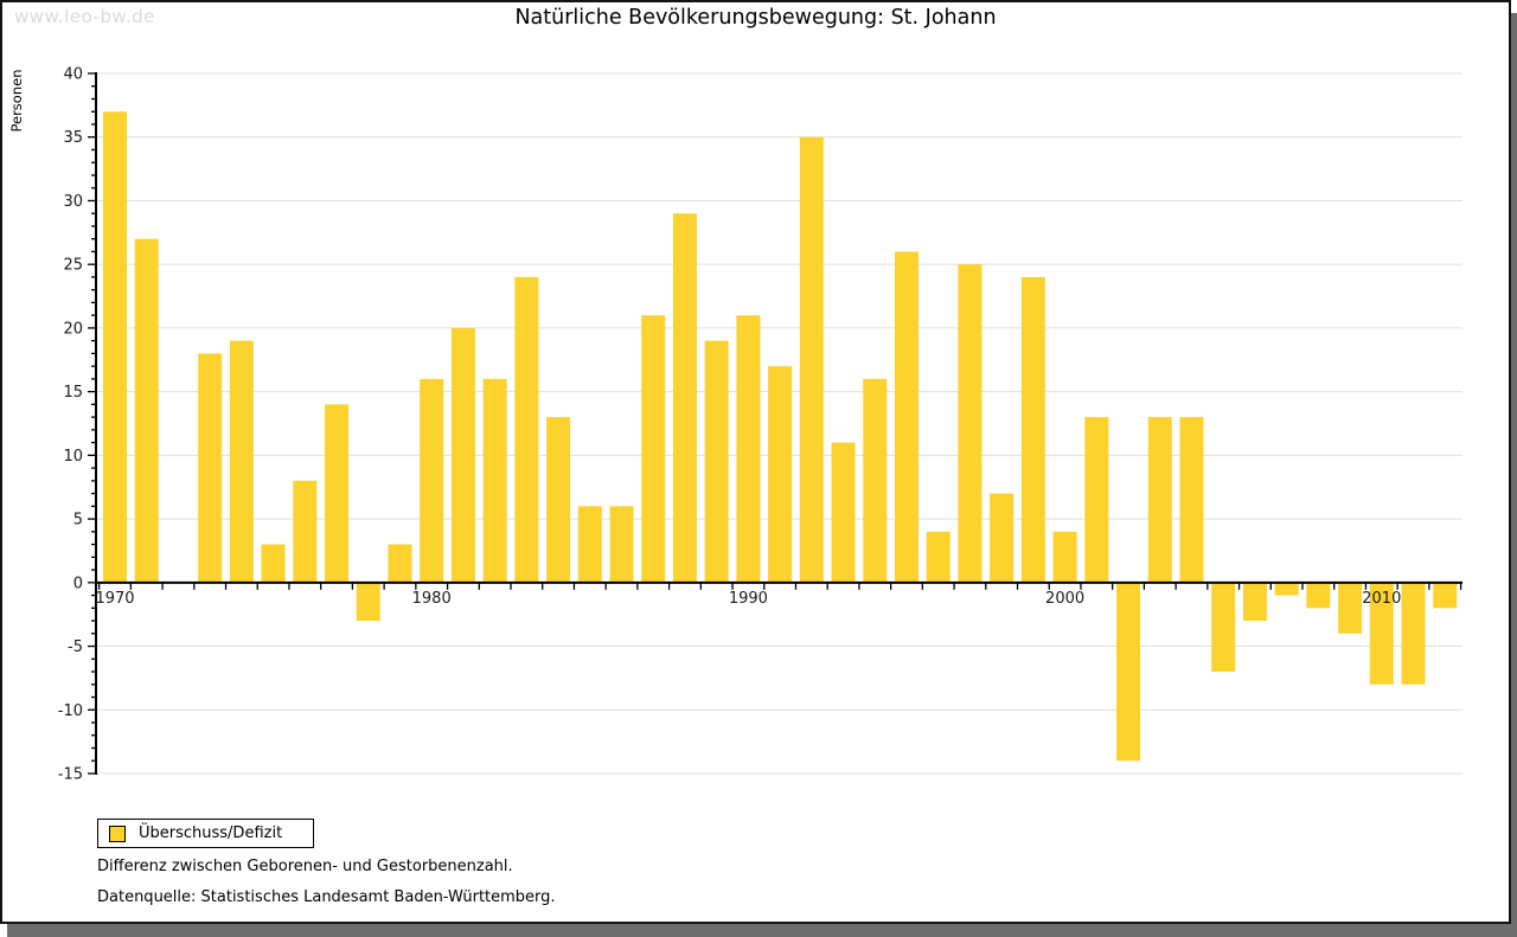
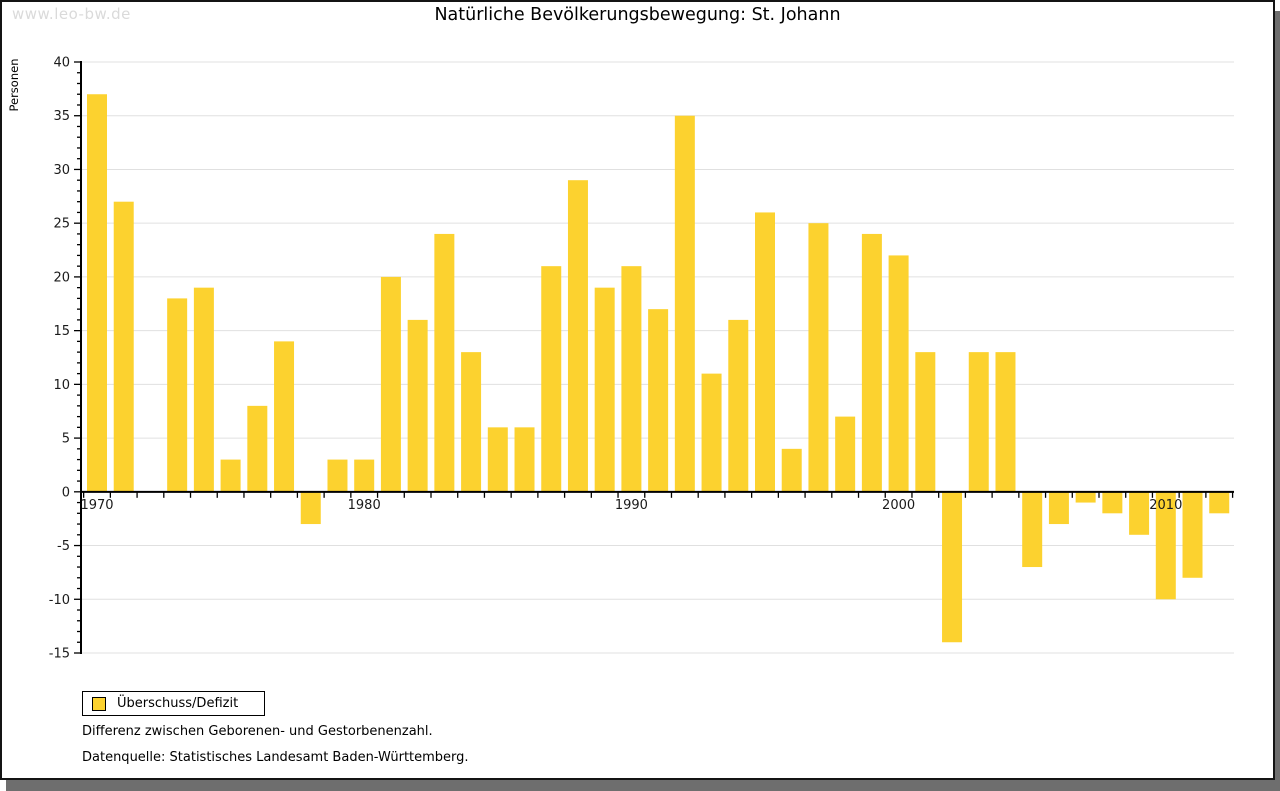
1980: 16 -> 3
2000: 4 -> 22
2010: -8 -> -10
